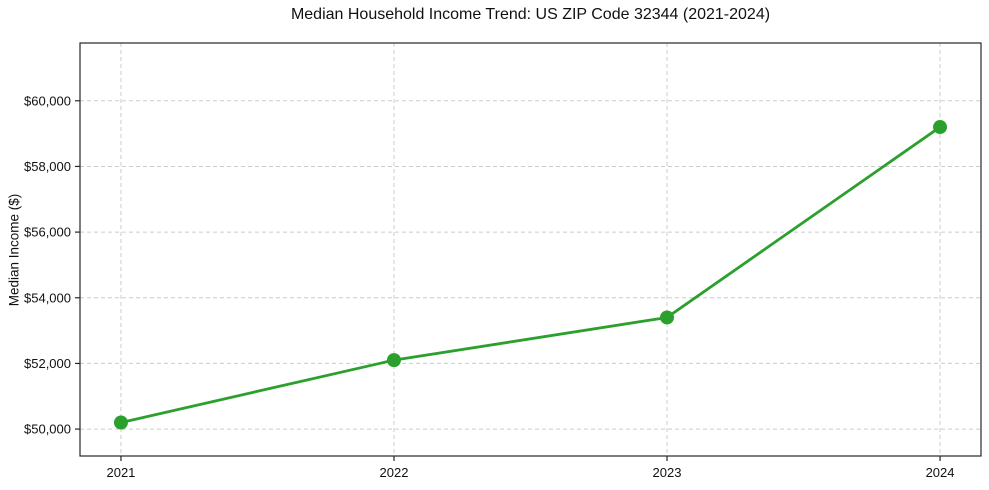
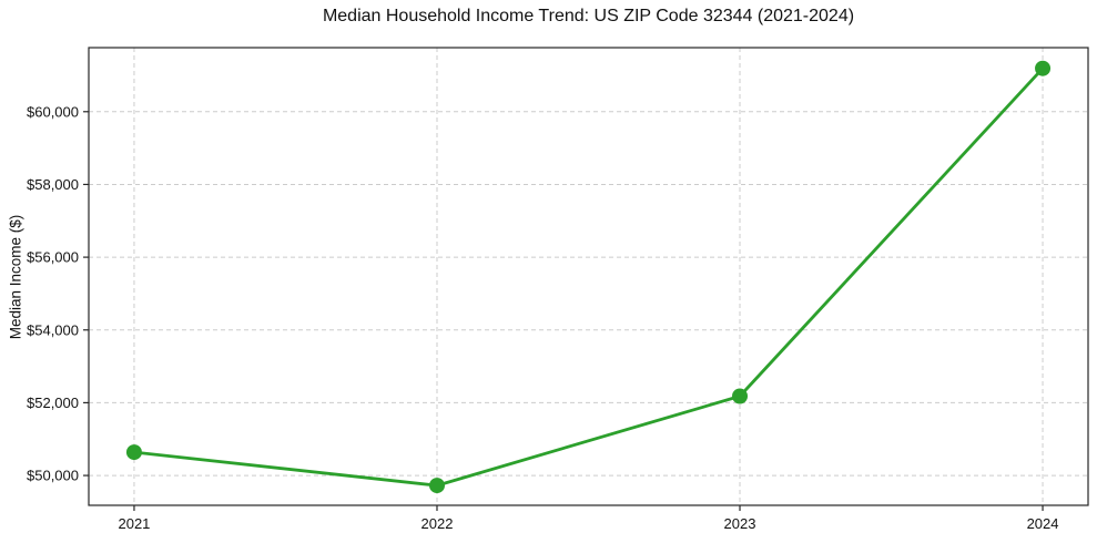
2021: $50200 -> $50600
2022: $52100 -> $49700
2023: $53400 -> $52200
2024: $59200 -> $61200
